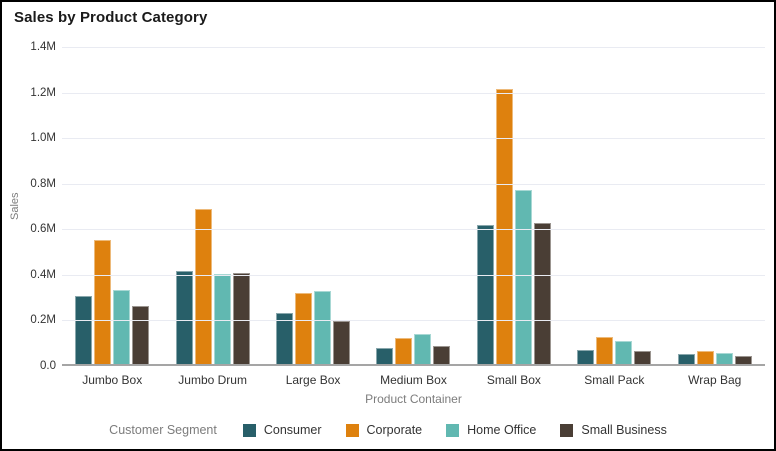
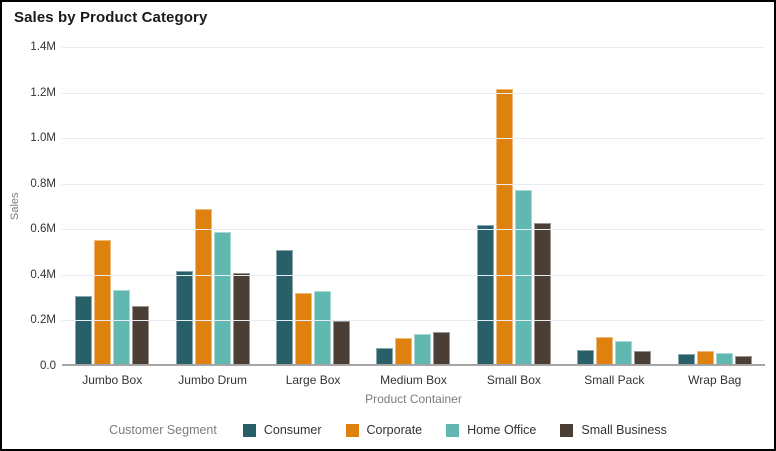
Home Office/Jumbo Drum: 0.40M -> 0.58M
Consumer/Large Box: 0.23M -> 0.50M
Small Business/Medium Box: 0.08M -> 0.14M
